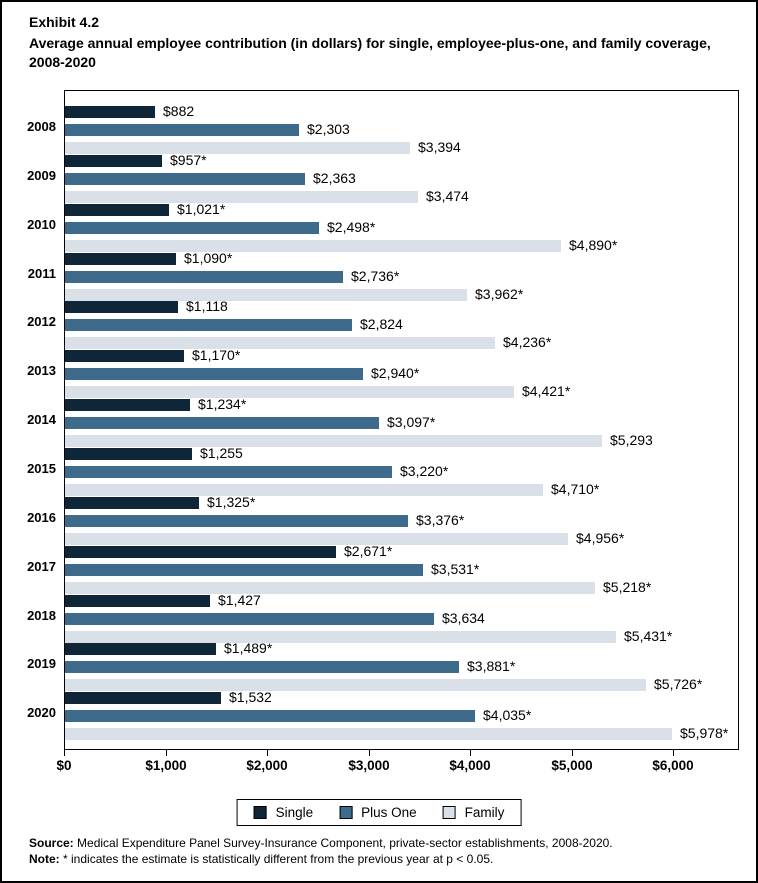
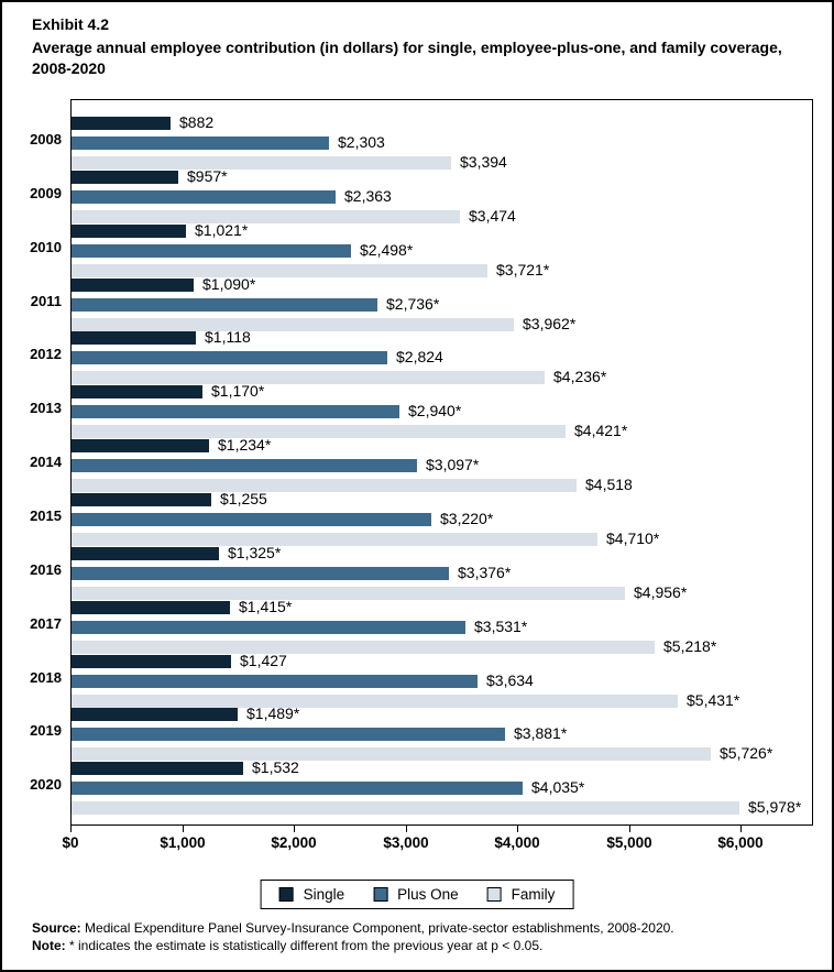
Family/2010: 4,890 -> 3,721
Family/2014: $5,293 -> $4,518
Single/2017: 2,671 -> 1,415
